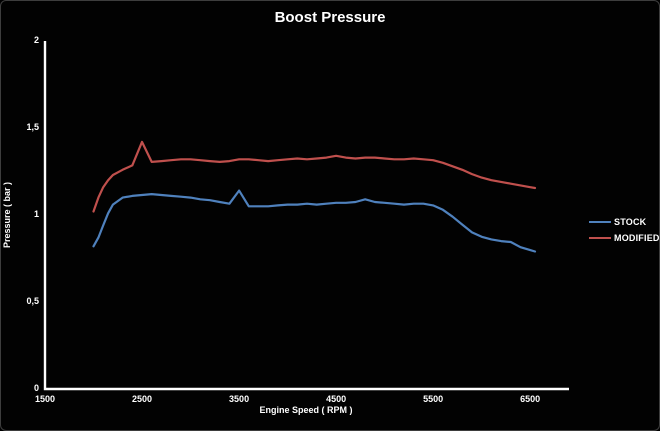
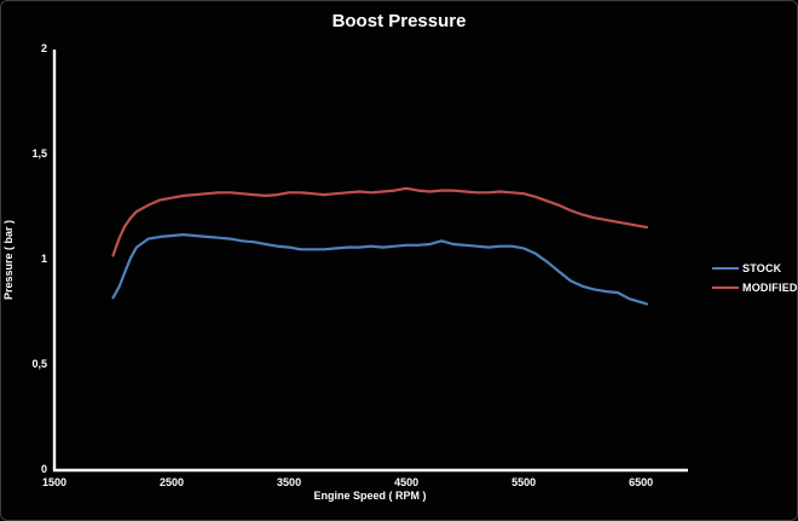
MODIFIED/2500: 1.42 -> 1.29
STOCK/3500: 1.14 -> 1.06
